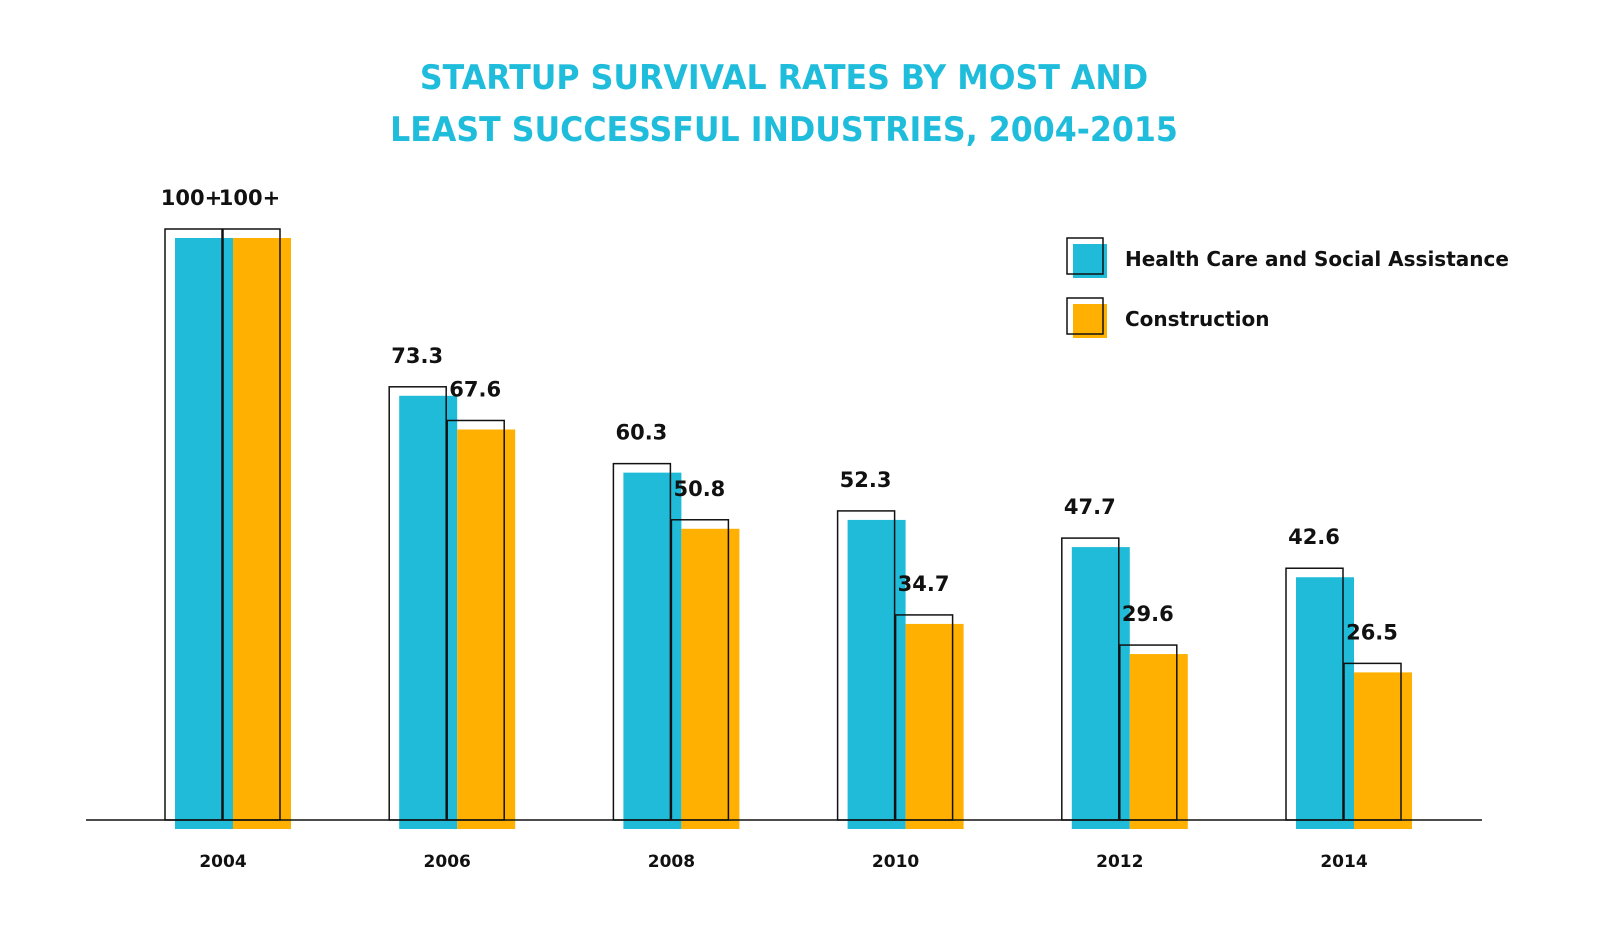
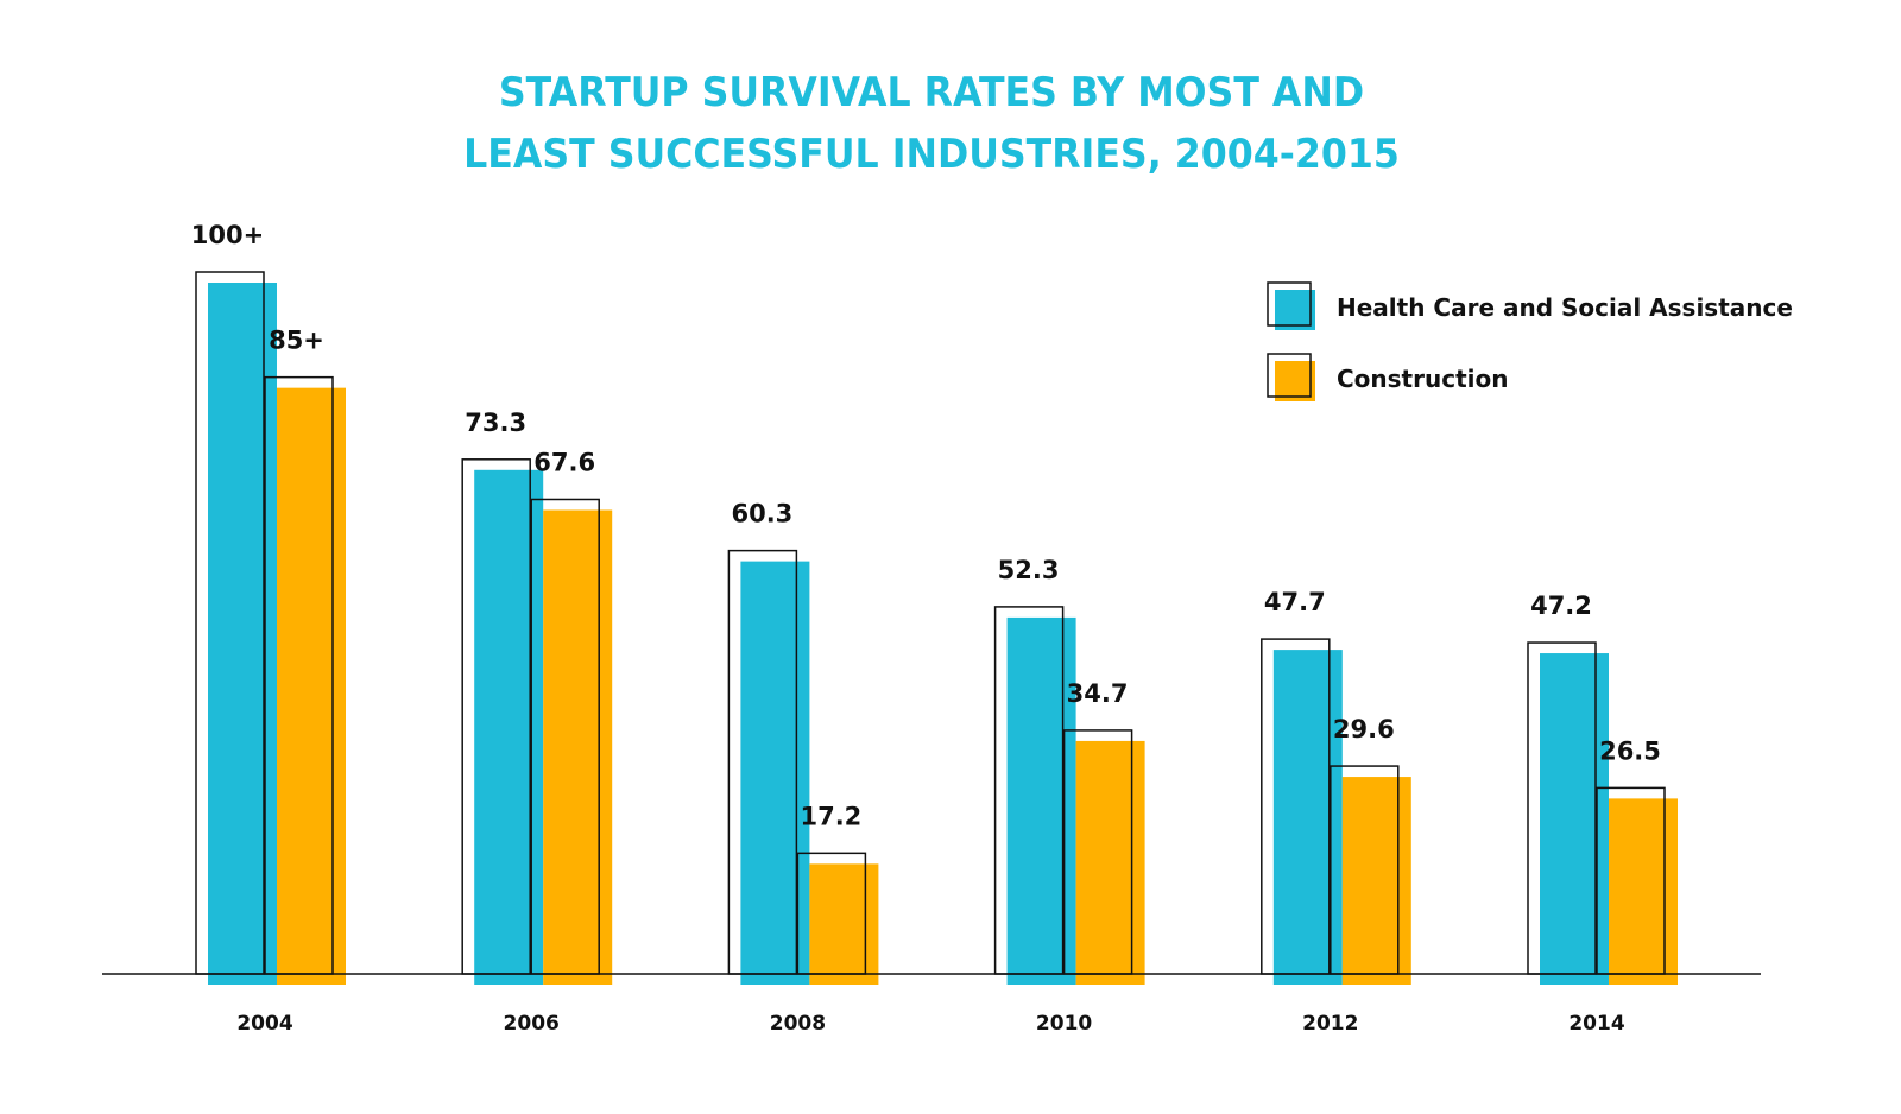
Construction/2004: 100 -> 85
Construction/2008: 50.8 -> 17.2
Health Care and Social Assistance/2014: 42.6 -> 47.2
